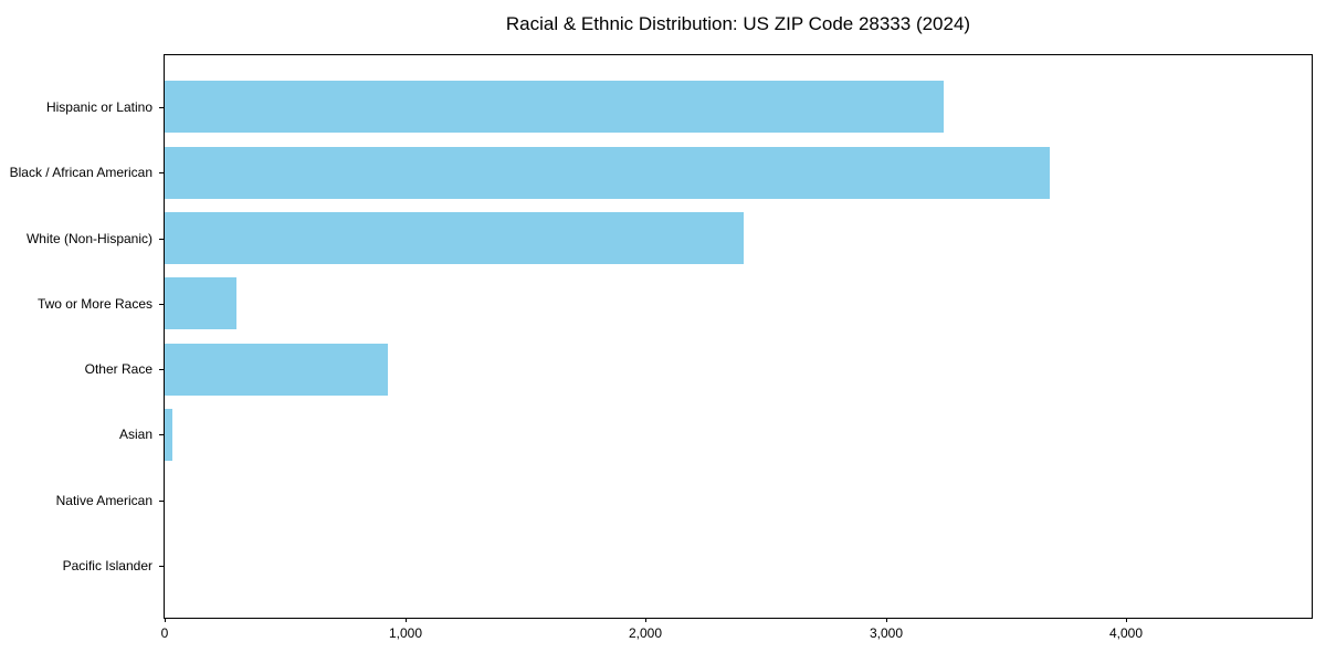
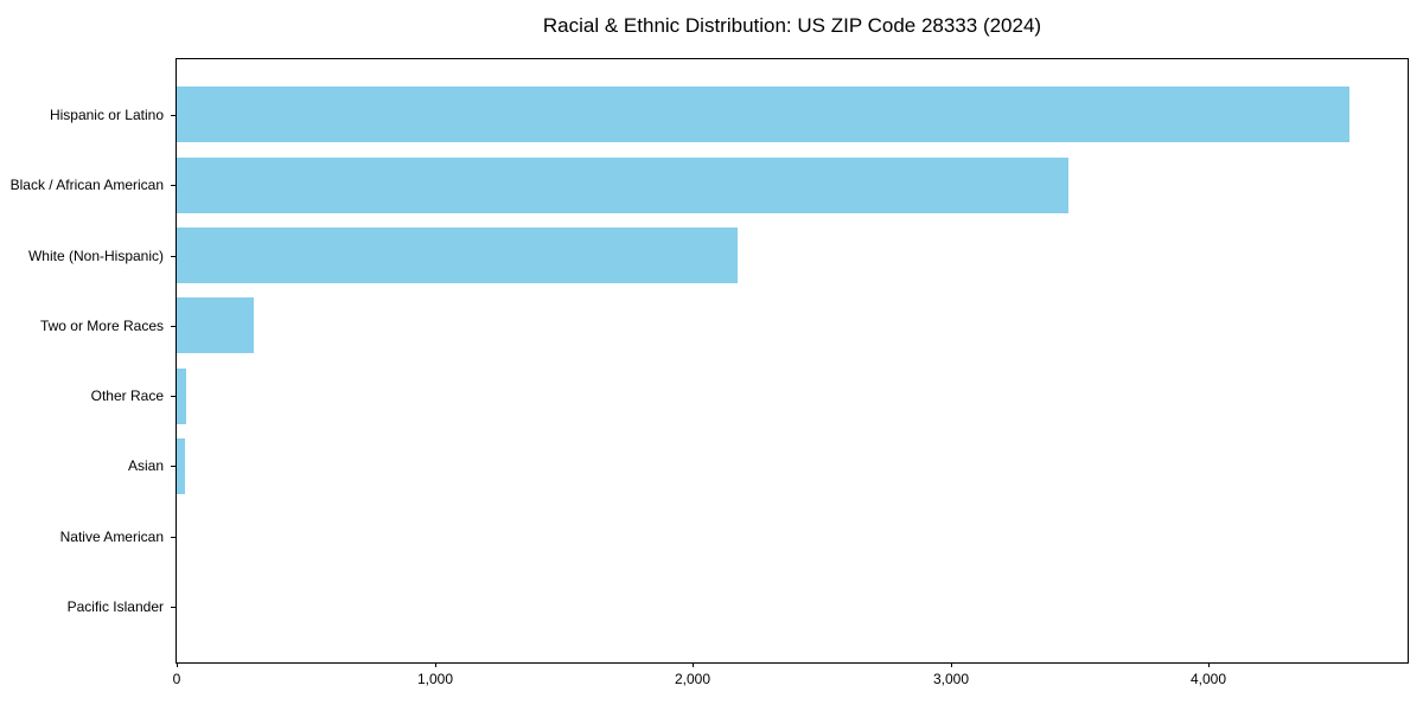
Hispanic or Latino: 3240 -> 4540
Black / African American: 3680 -> 3460
White (Non-Hispanic): 2410 -> 2180
Other Race: 930 -> 40
